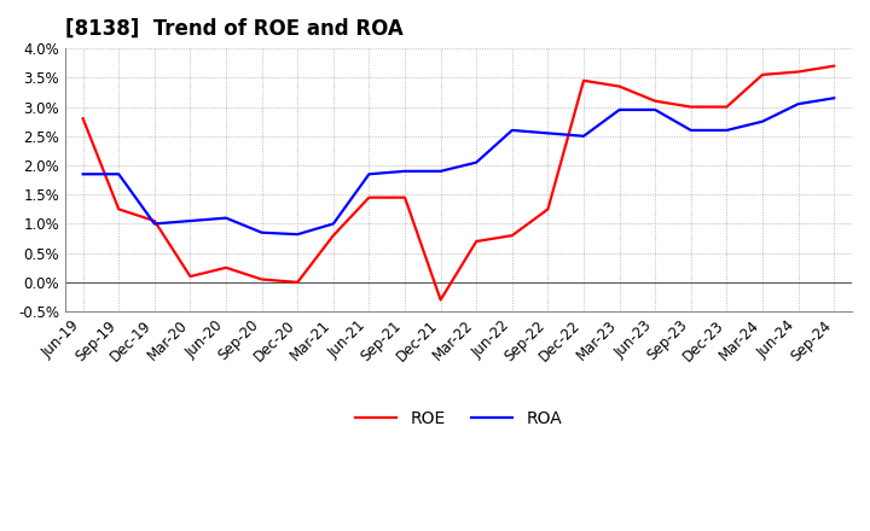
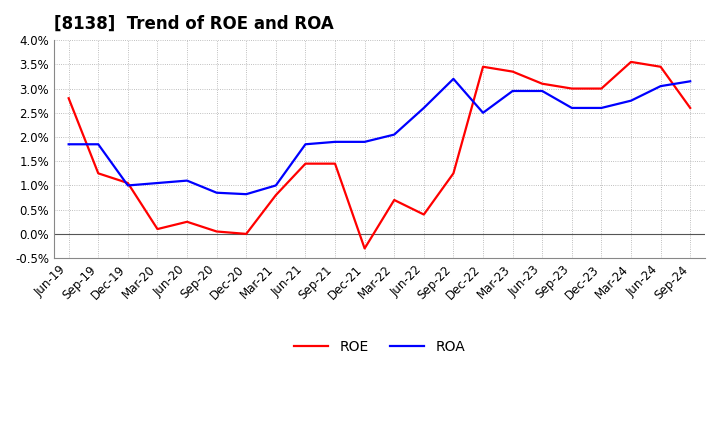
ROE/Jun-22: 0.80% -> 0.40%
ROA/Sep-22: 2.55% -> 3.20%
ROE/Jun-24: 3.60% -> 3.45%
ROE/Sep-24: 3.70% -> 2.60%
